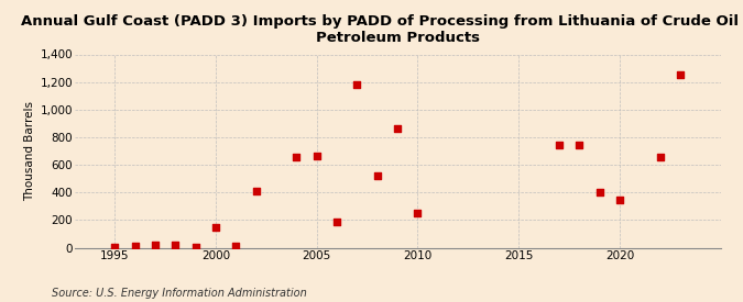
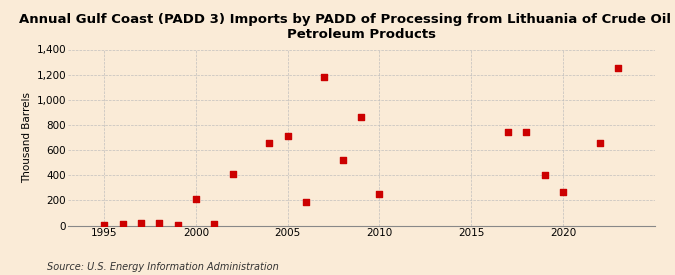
2000: 140 -> 210
2005: 660 -> 710
2020: 340 -> 270
